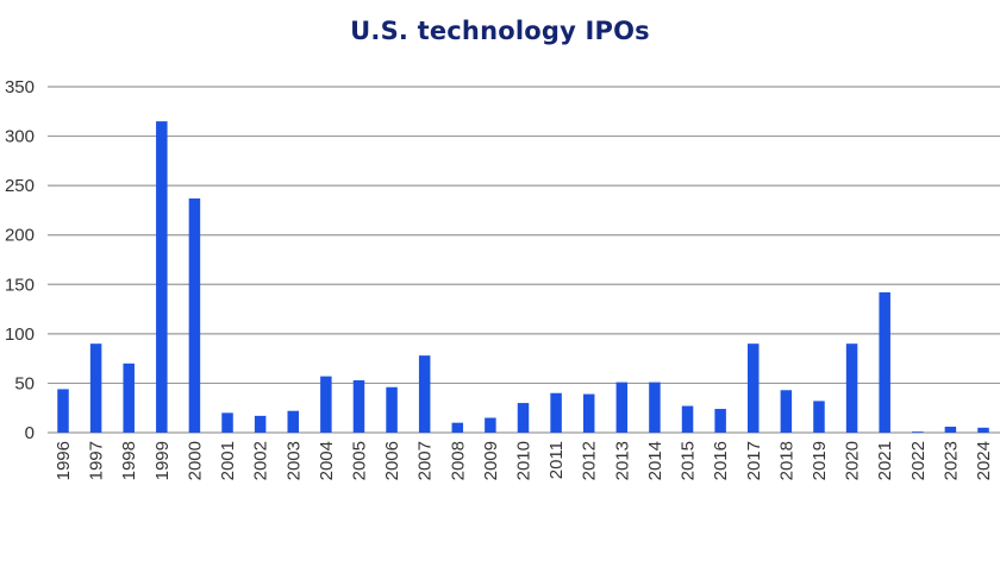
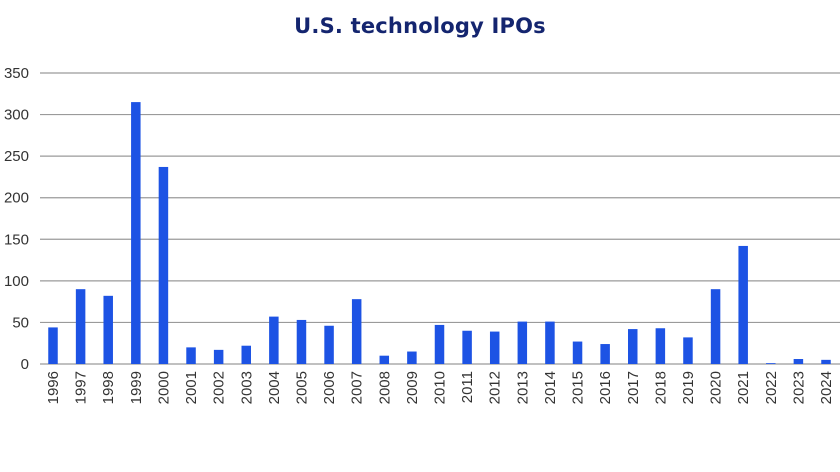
1998: 70 -> 80
2010: 30 -> 50
2017: 90 -> 40
